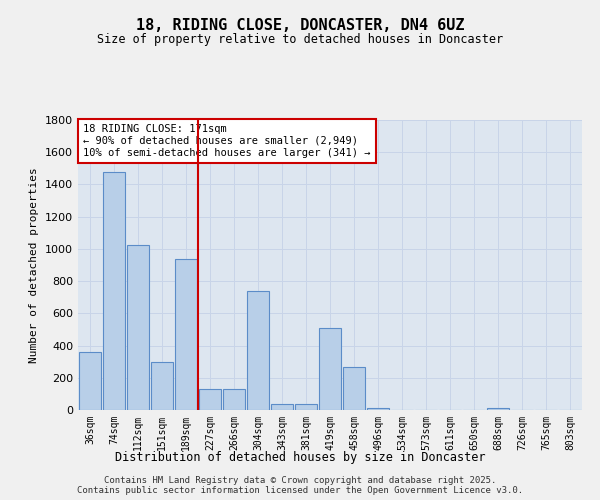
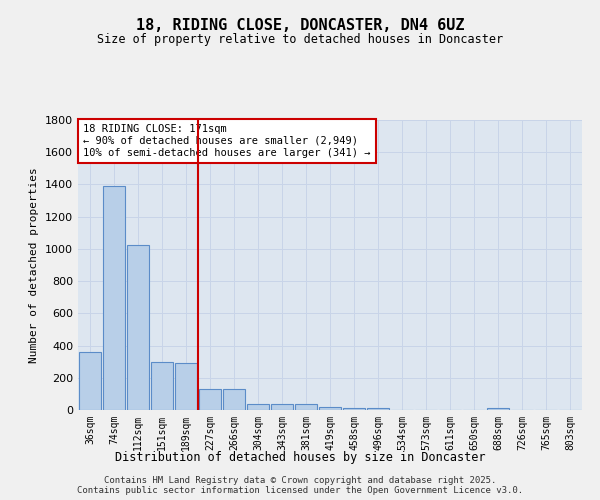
74sqm: 1480 -> 1390
189sqm: 940 -> 290
304sqm: 740 -> 40
419sqm: 510 -> 20
458sqm: 270 -> 20
